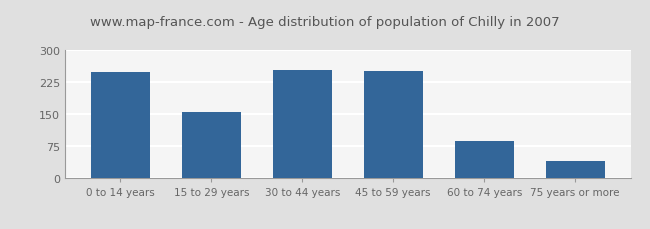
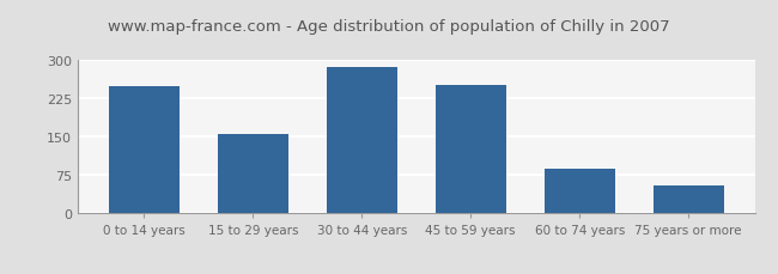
30 to 44 years: 253 -> 285
75 years or more: 40 -> 55
